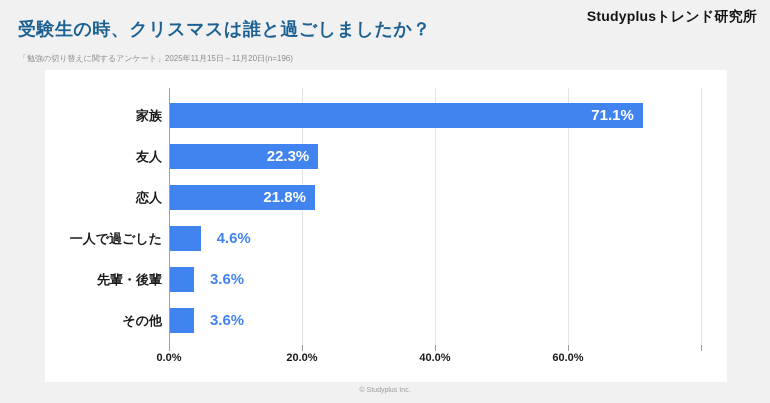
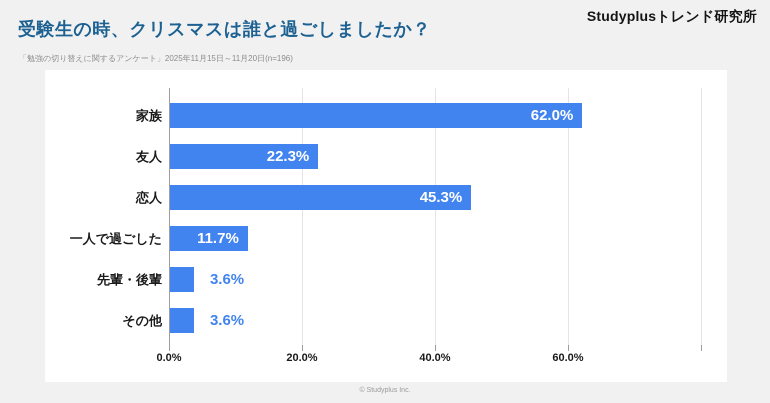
家族: 71.1% -> 62.0%
恋人: 21.8% -> 45.3%
一人で過ごした: 4.6% -> 11.7%
